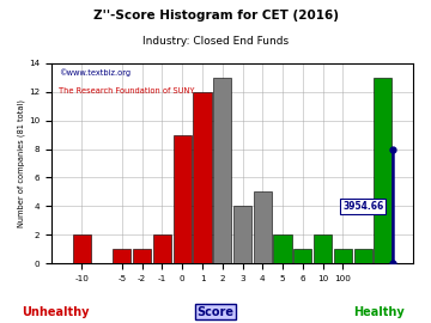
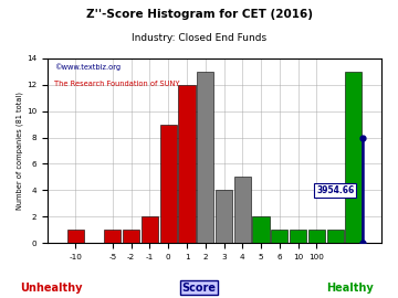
-10: 2 -> 1
10: 2 -> 1
